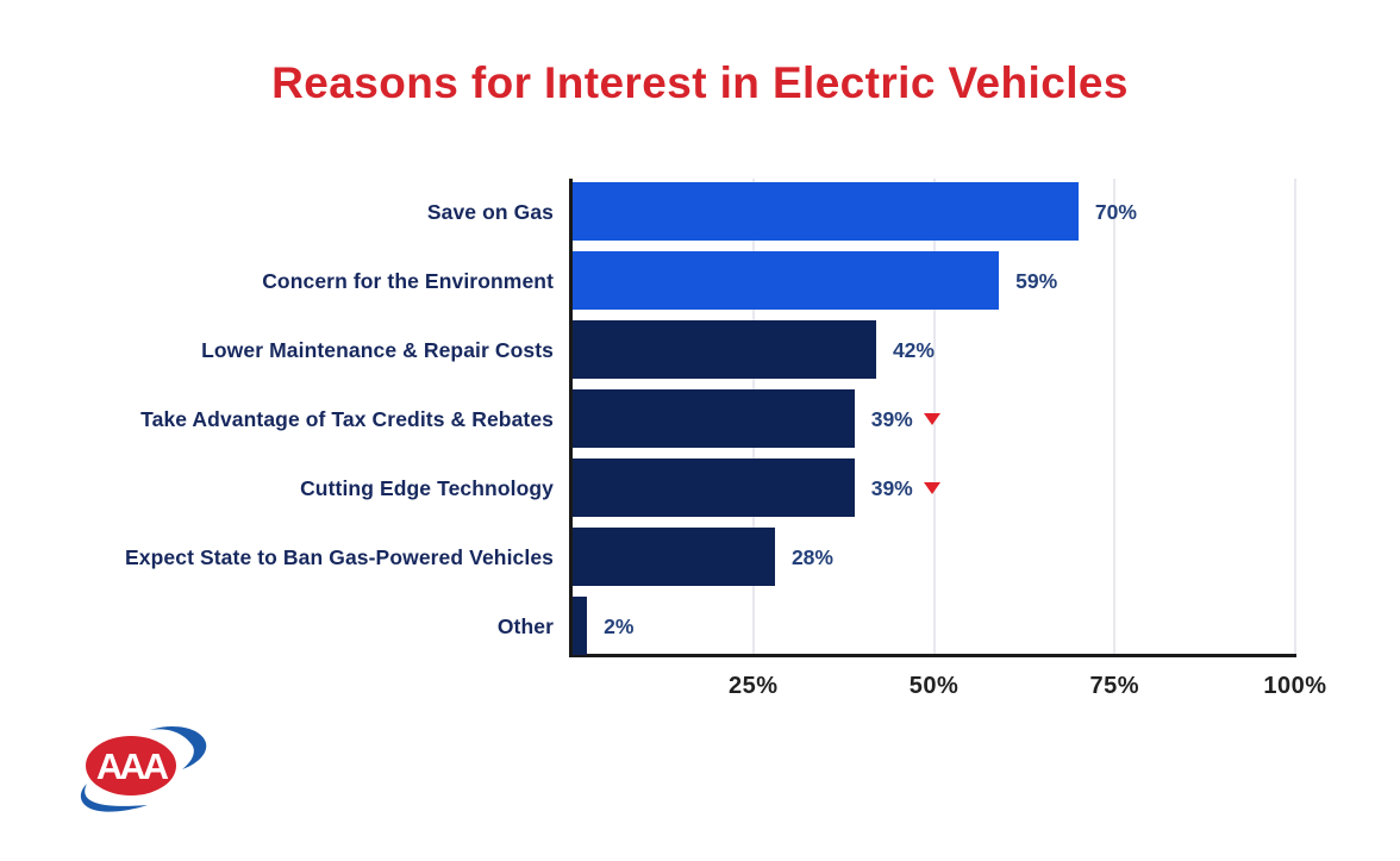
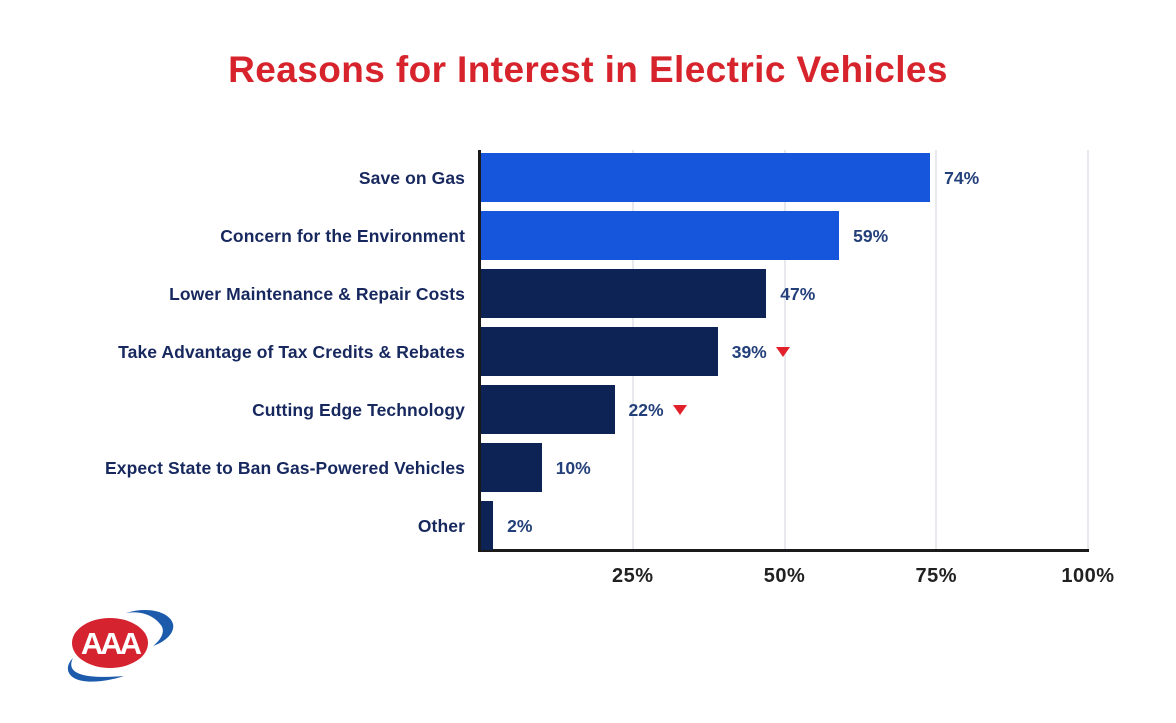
Save on Gas: 70% -> 74%
Lower Maintenance & Repair Costs: 42% -> 47%
Cutting Edge Technology: 39% -> 22%
Expect State to Ban Gas-Powered Vehicles: 28% -> 10%
